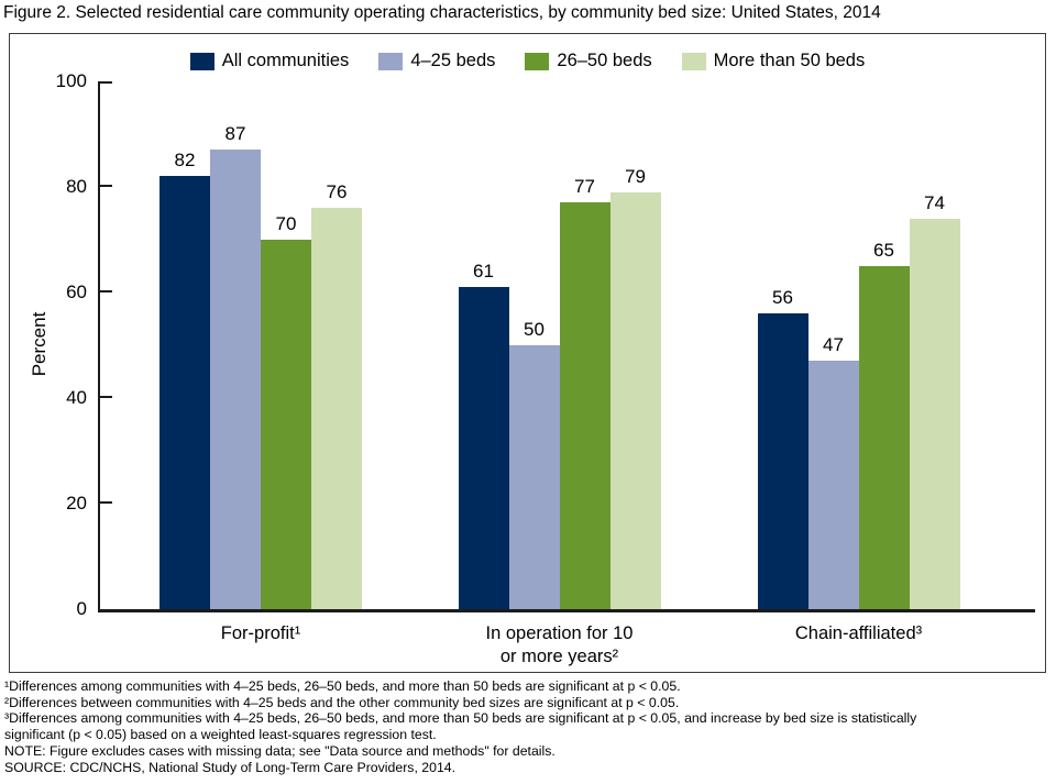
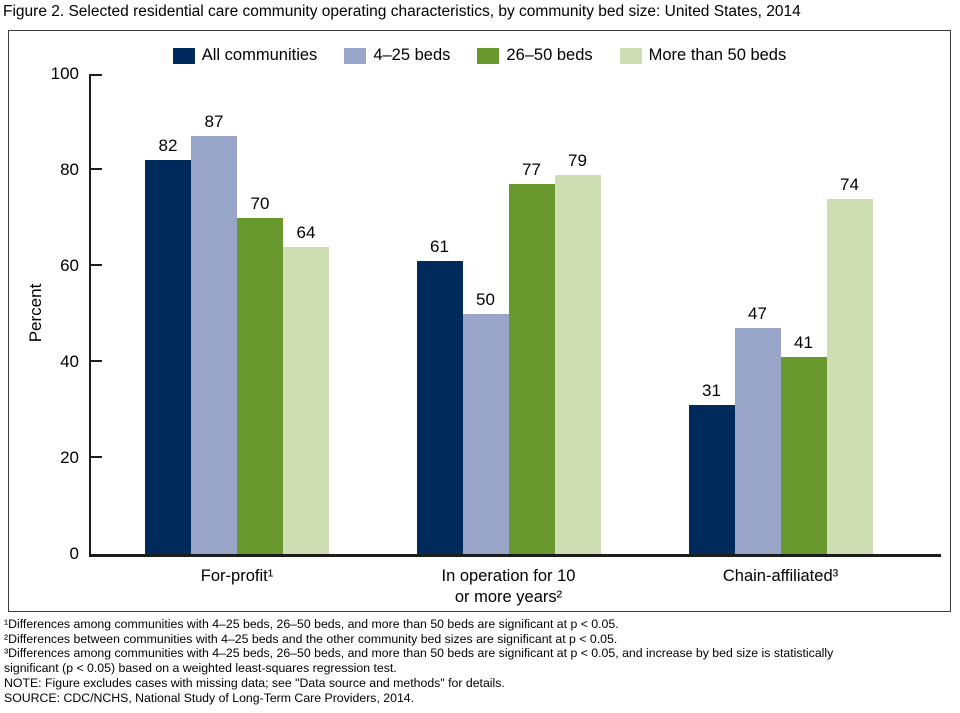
More than 50 beds/For-profit¹: 76 -> 64
All communities/Chain-affiliated³: 56 -> 31
26–50 beds/Chain-affiliated³: 65 -> 41
